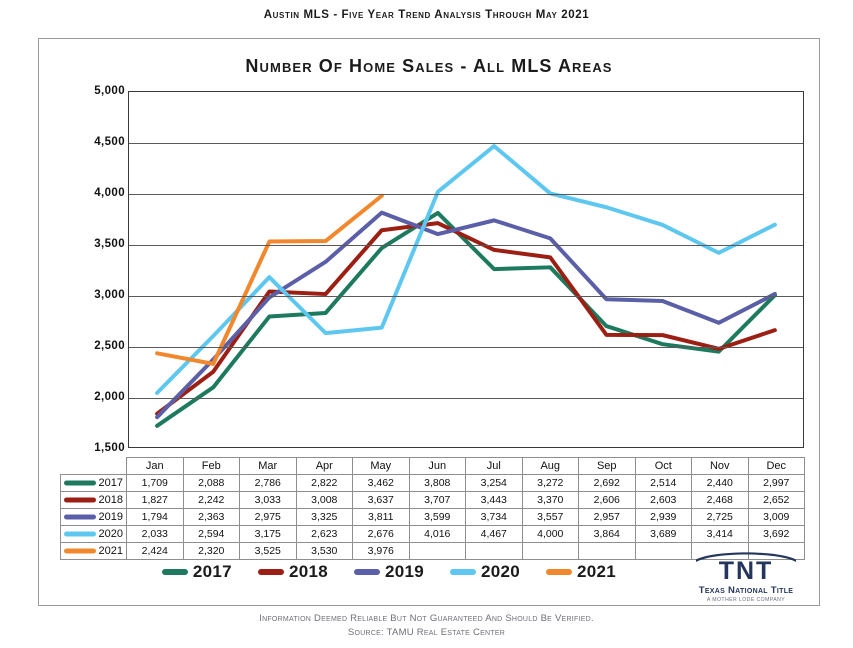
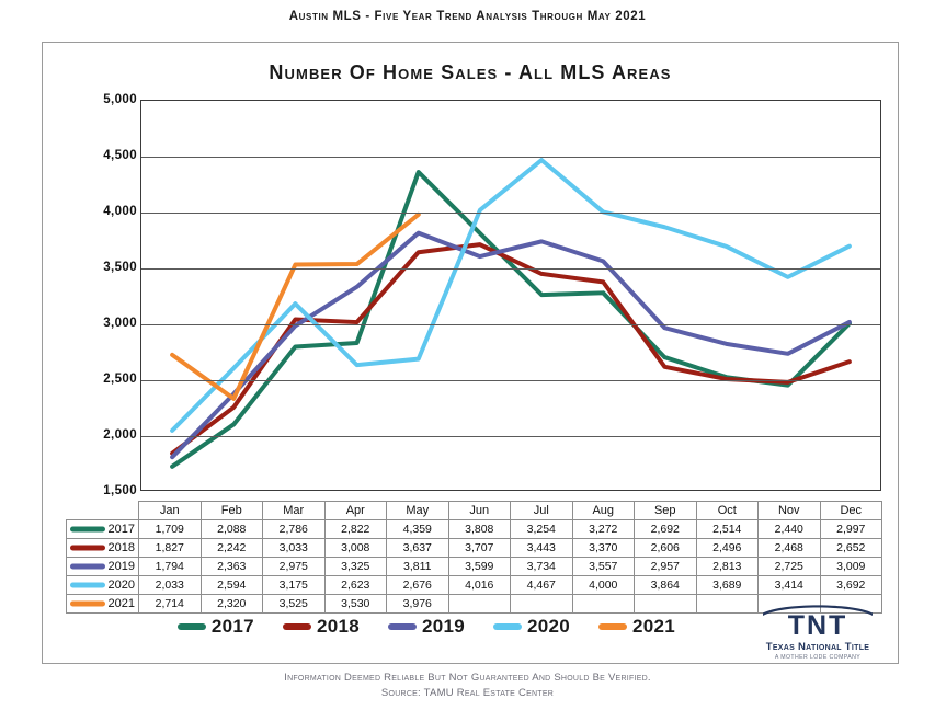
2021/Jan: 2,424 -> 2,714
2017/May: 3,462 -> 4,359
2018/Oct: 2,603 -> 2,496
2019/Oct: 2,939 -> 2,813
